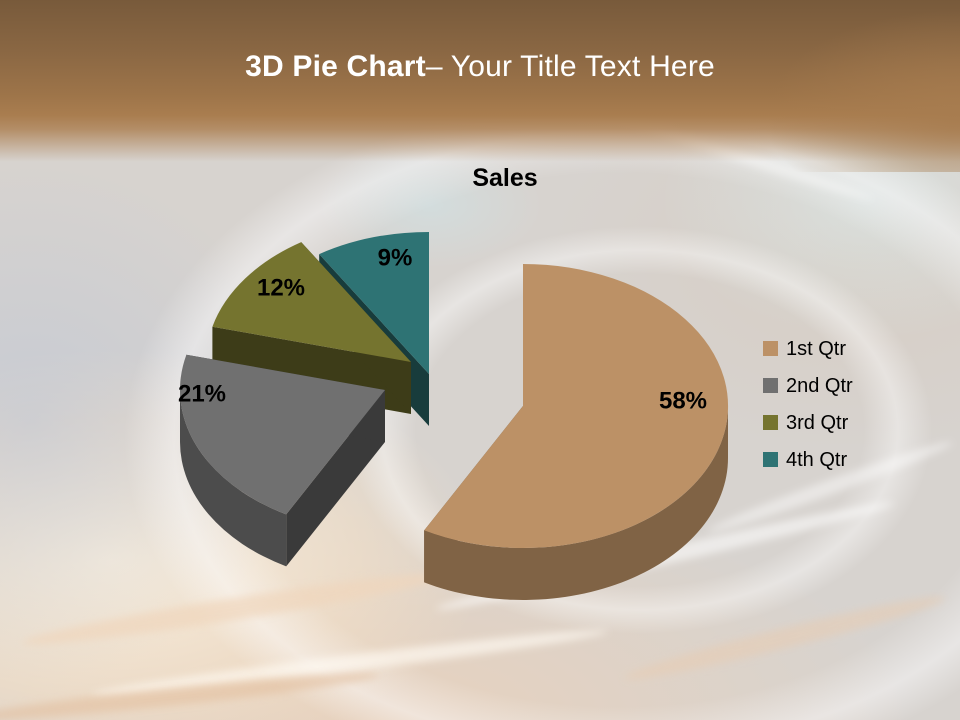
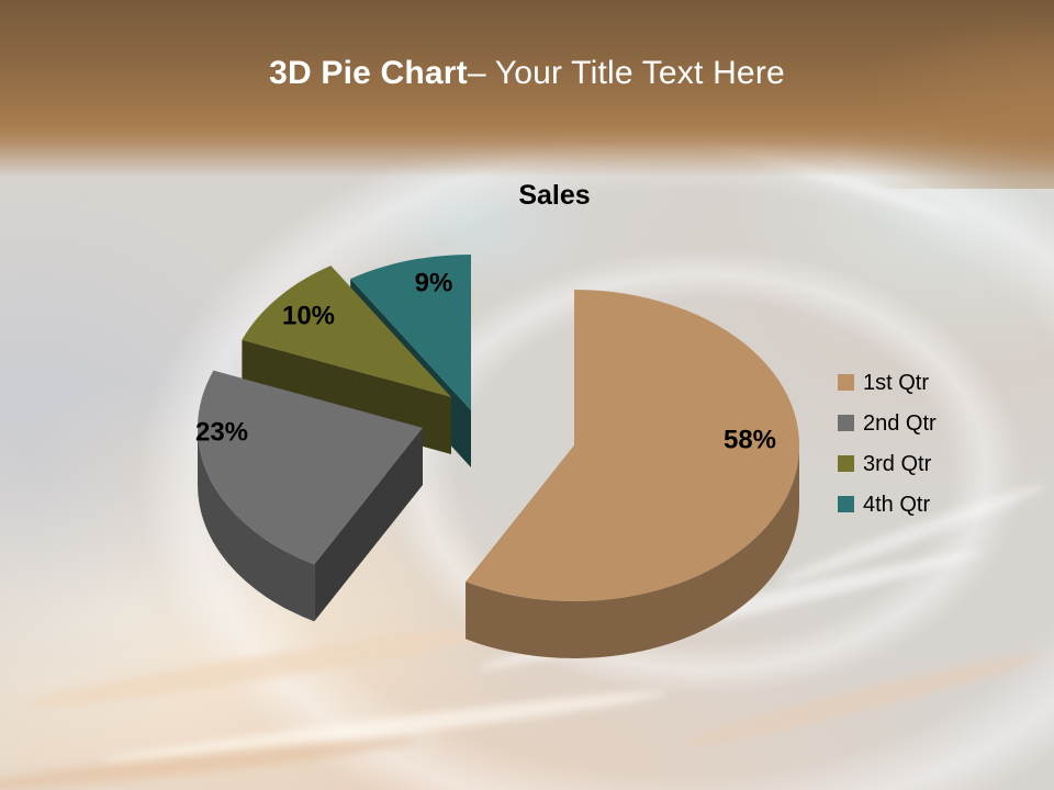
2nd Qtr: 21% -> 23%
3rd Qtr: 12% -> 10%
